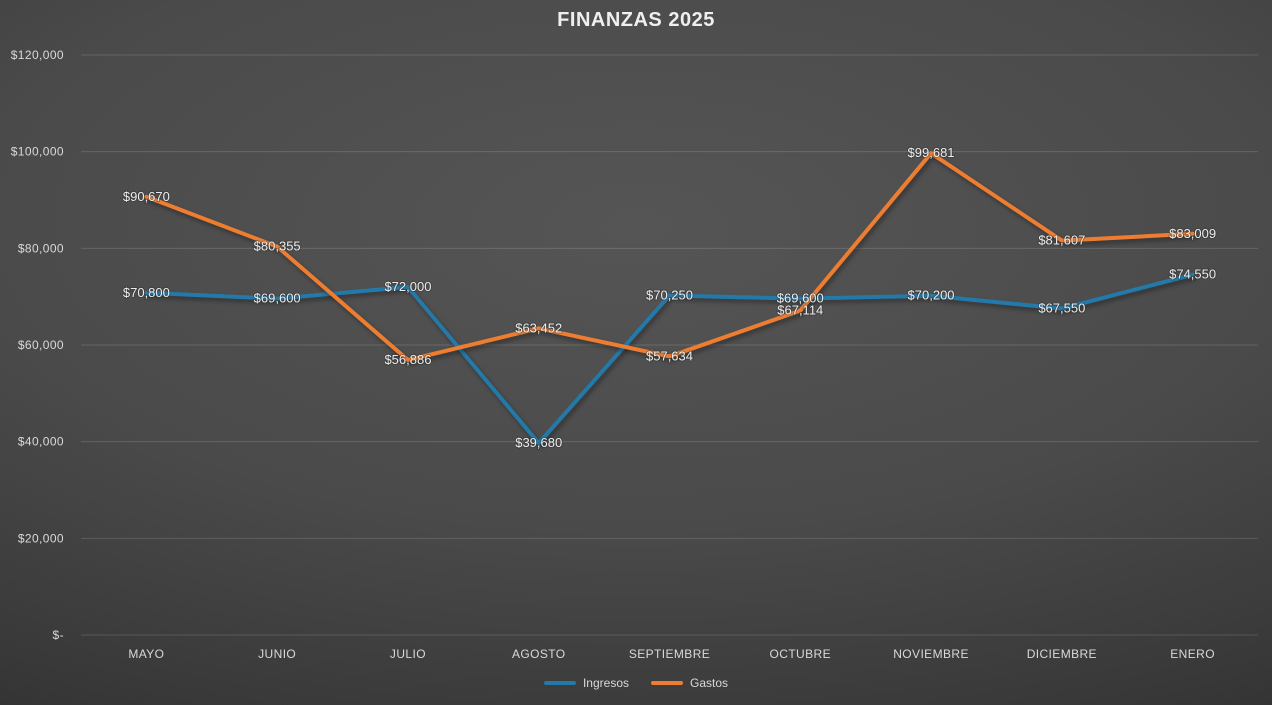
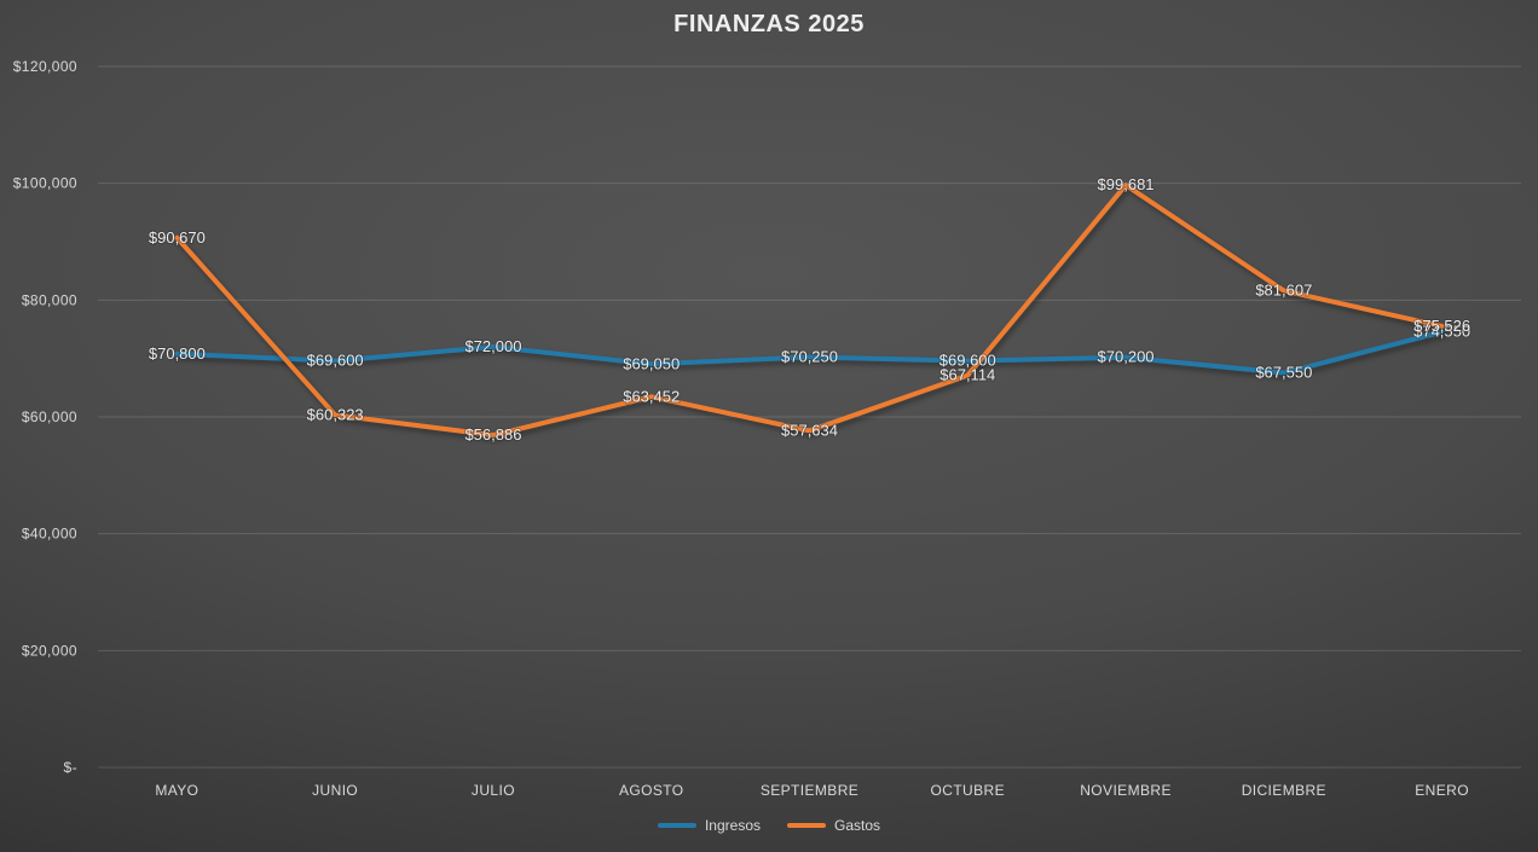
Gastos/JUNIO: $80,355 -> $60,323
Ingresos/AGOSTO: $39,680 -> $69,050
Gastos/ENERO: $83,009 -> $75,526
